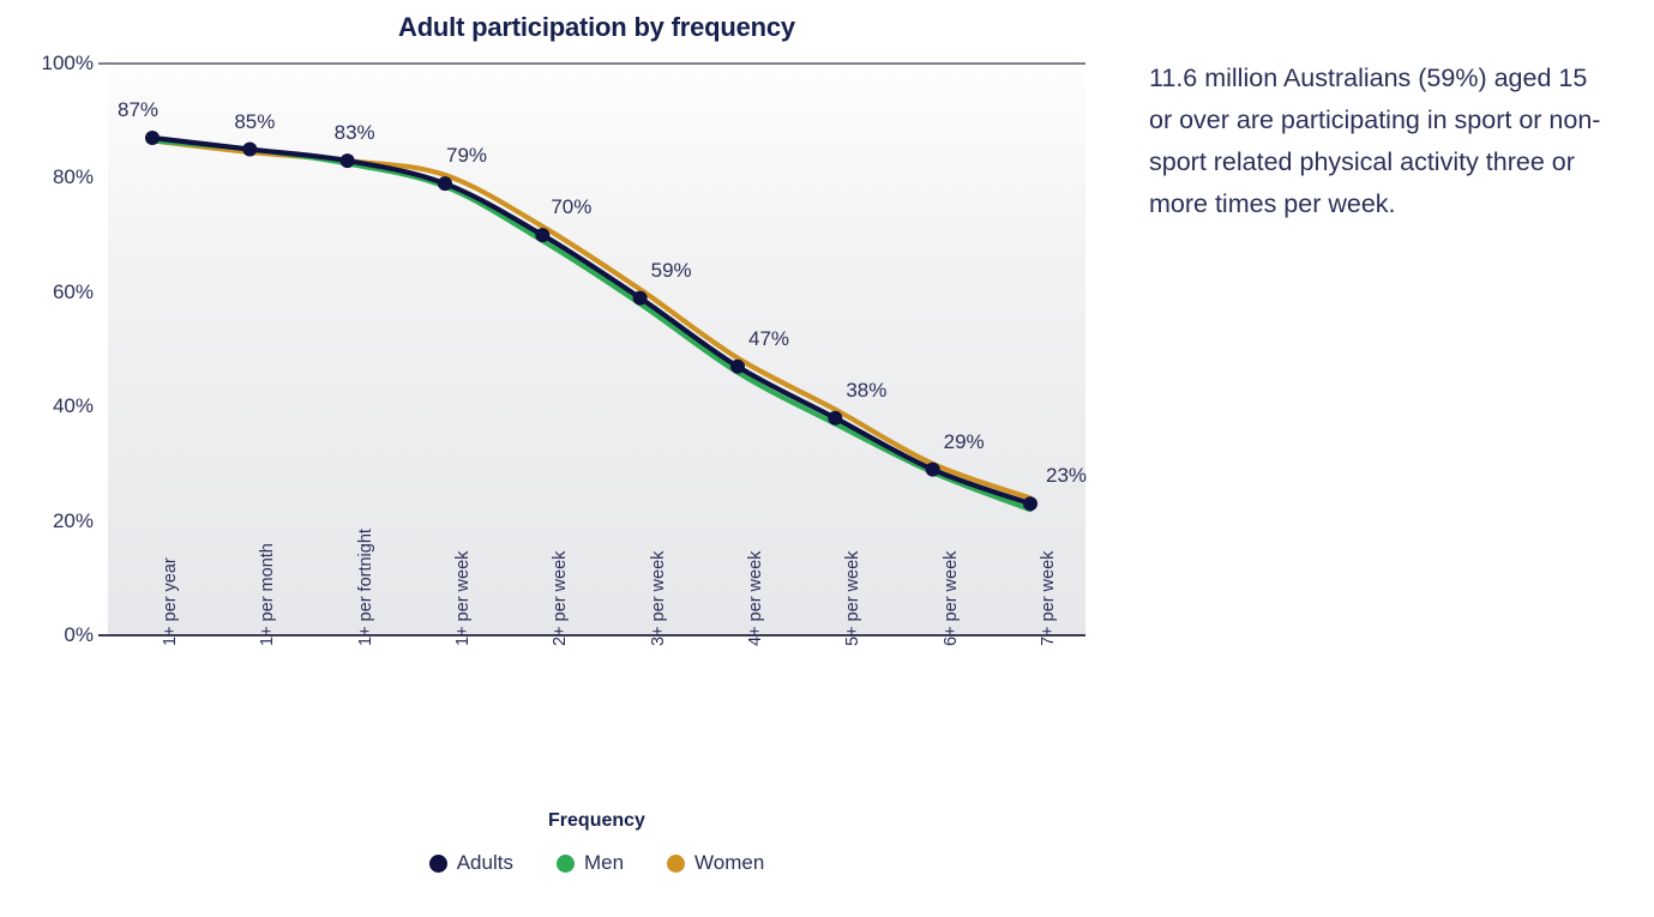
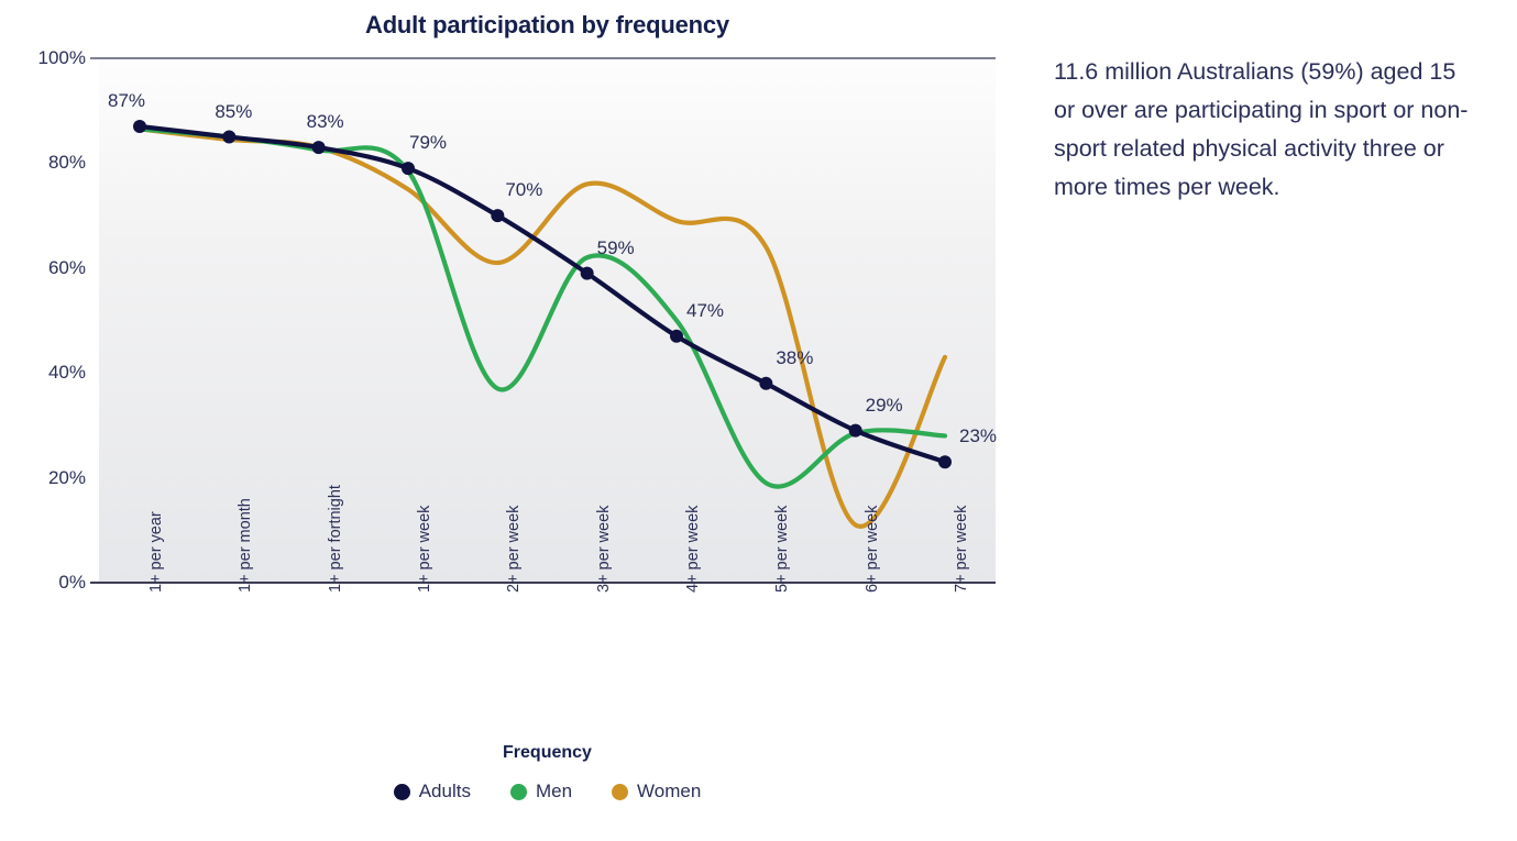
Women/1+ per week: 80% -> 75%
Men/2+ per week: 69% -> 37%
Women/2+ per week: 72% -> 61%
Men/3+ per week: 58% -> 62%
Women/3+ per week: 60% -> 76%
Men/4+ per week: 46% -> 50%
Women/4+ per week: 48% -> 69%
Men/5+ per week: 37% -> 19%
Women/5+ per week: 40% -> 64%
Women/6+ per week: 30% -> 11%
Men/7+ per week: 22% -> 28%
Women/7+ per week: 24% -> 43%
